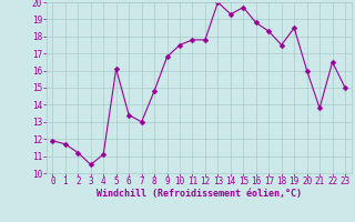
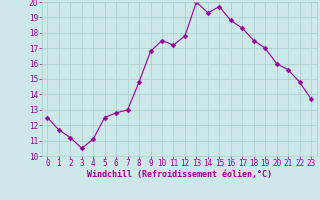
0: 11.9 -> 12.5
5: 16.1 -> 12.5
6: 13.4 -> 12.8
11: 17.8 -> 17.2
19: 18.5 -> 17.0
21: 13.8 -> 15.6
22: 16.5 -> 14.8
23: 15.0 -> 13.7
